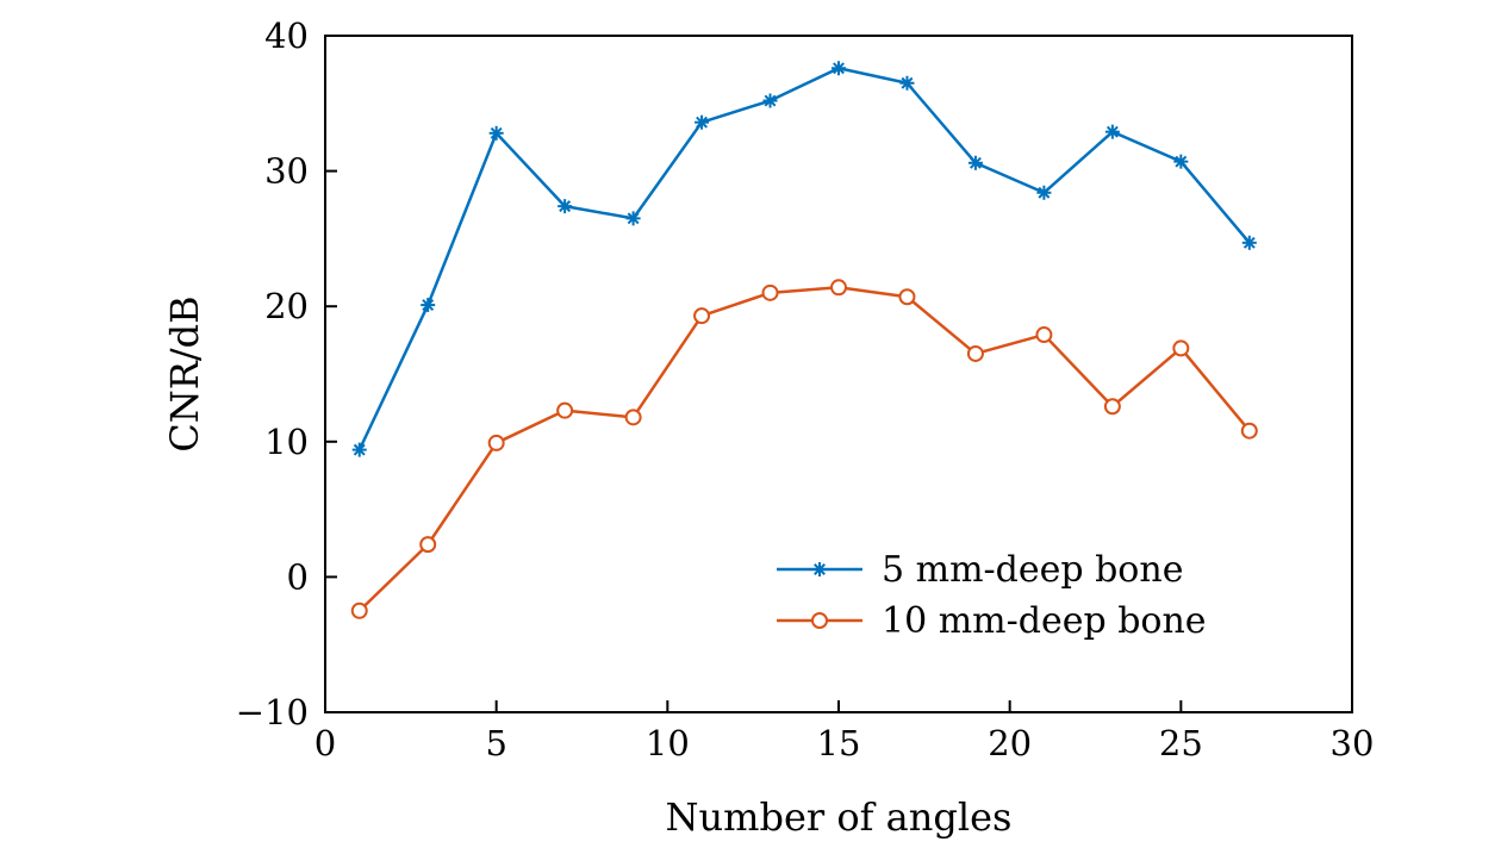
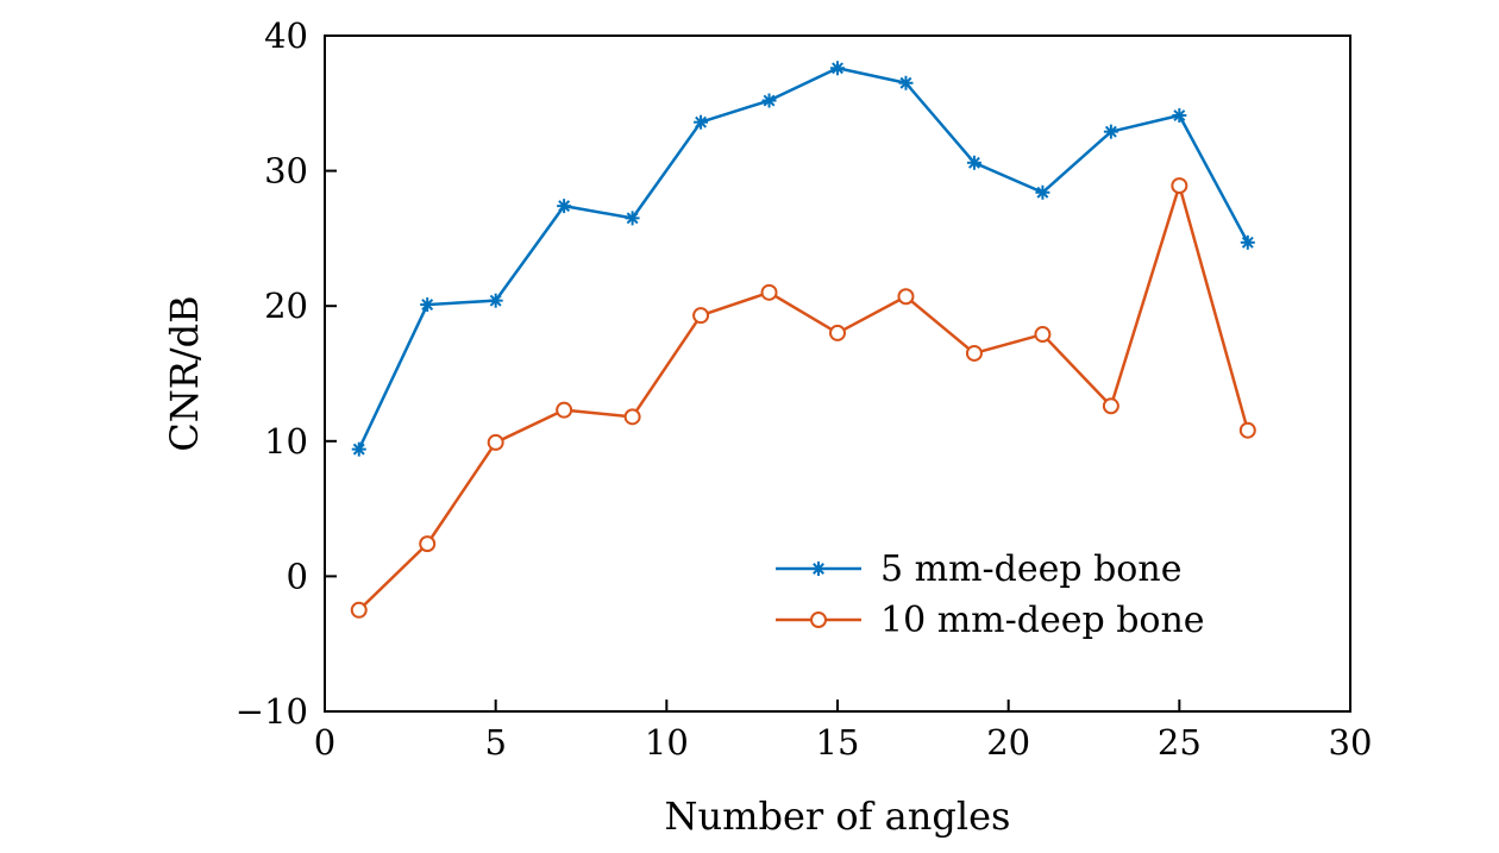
5 mm-deep bone/5: 32.8 -> 20.4
10 mm-deep bone/15: 21.4 -> 18.0
5 mm-deep bone/25: 30.7 -> 34.1
10 mm-deep bone/25: 16.9 -> 28.9
